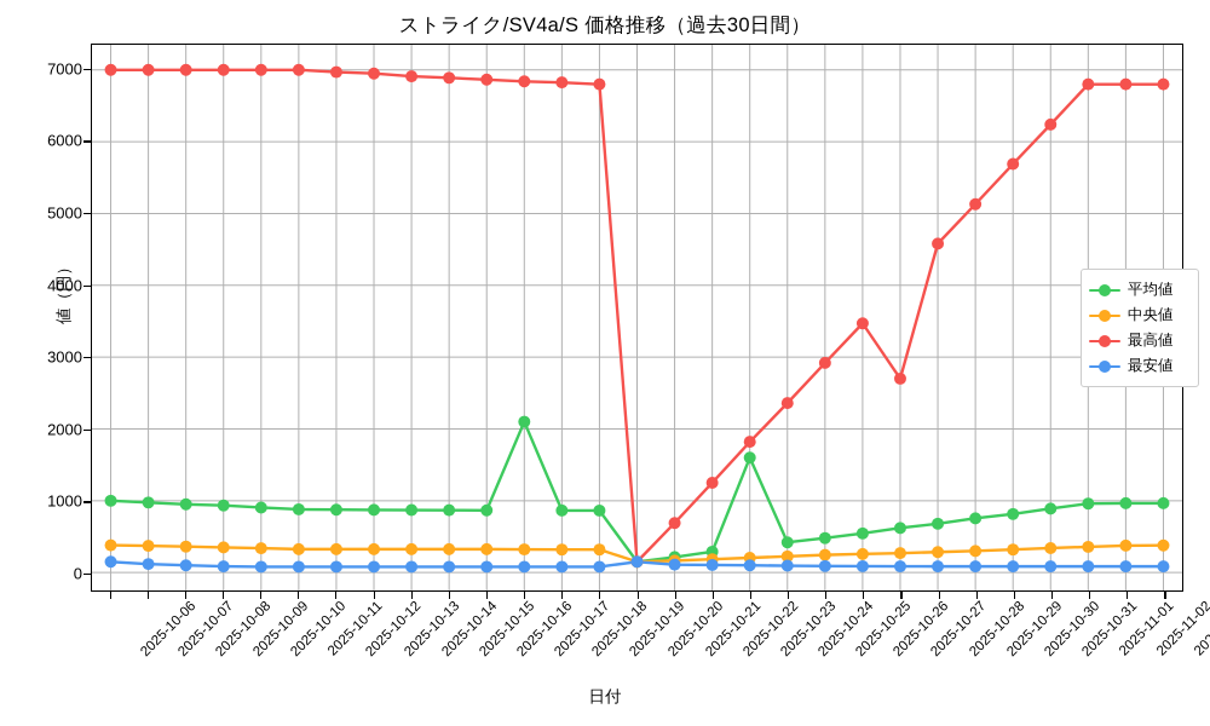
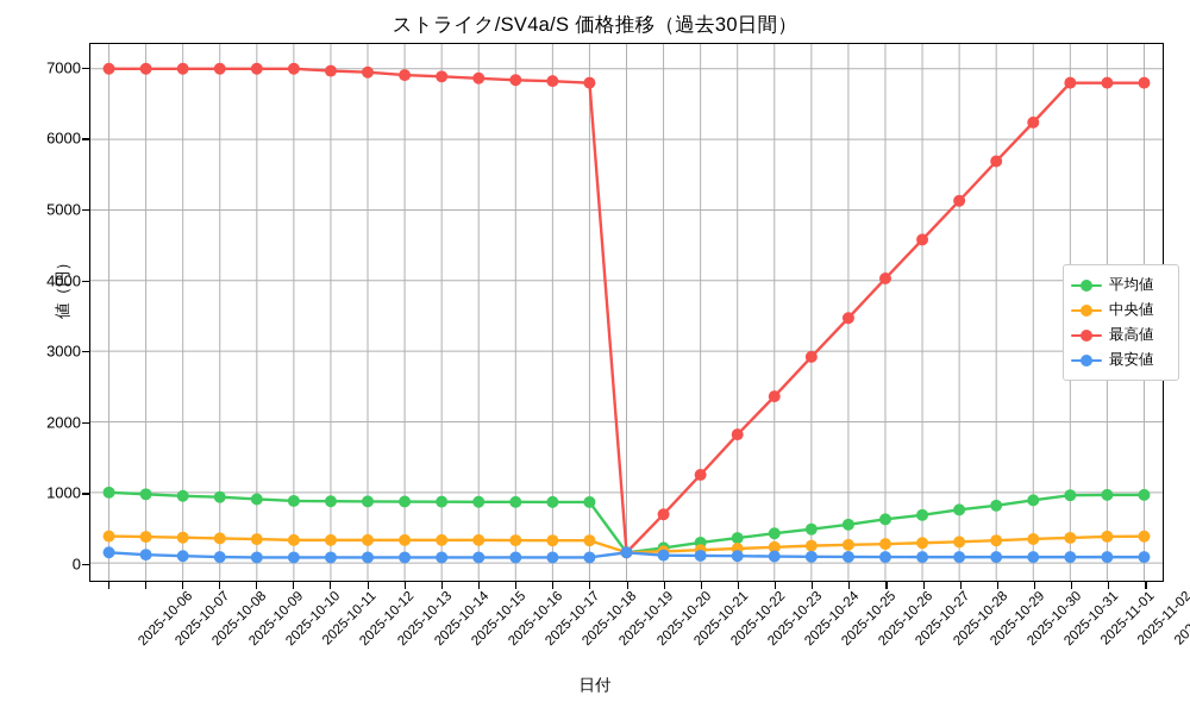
平均値/2025-10-17: 2100 -> 900
平均値/2025-10-23: 1600 -> 400
最高値/2025-10-27: 2700 -> 4000
